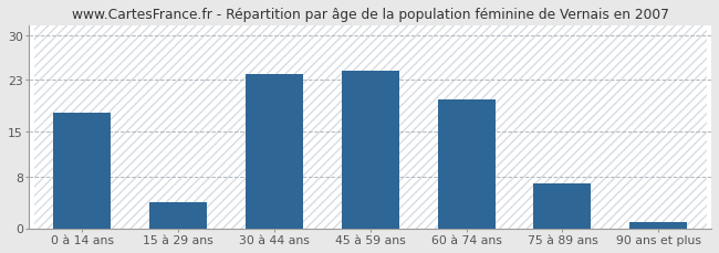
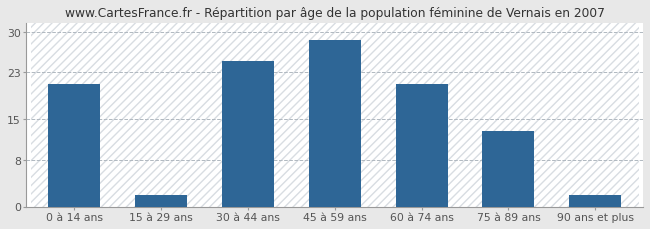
0 à 14 ans: 18.0 -> 21.0
15 à 29 ans: 4.0 -> 2.0
30 à 44 ans: 24.0 -> 25.0
45 à 59 ans: 24.5 -> 28.6
60 à 74 ans: 20.0 -> 21.0
75 à 89 ans: 7.0 -> 13.0
90 ans et plus: 1.0 -> 2.0
